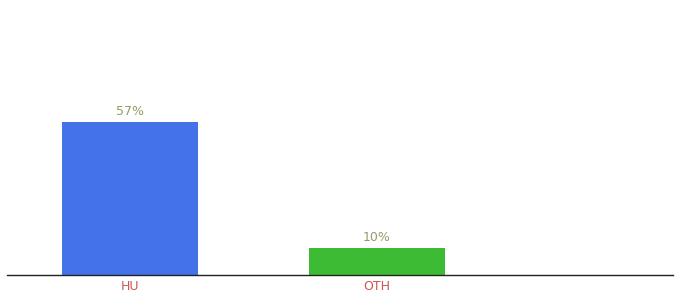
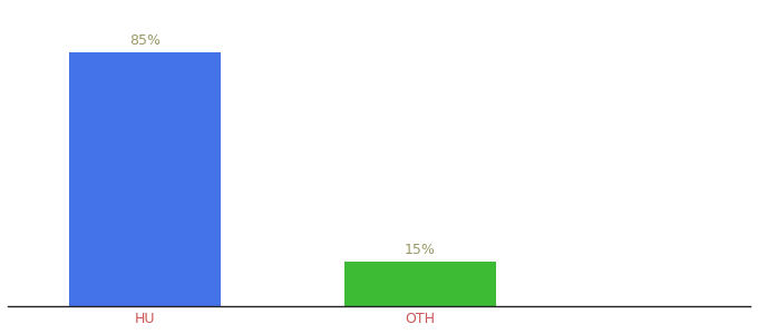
HU: 57% -> 85%
OTH: 10% -> 15%
